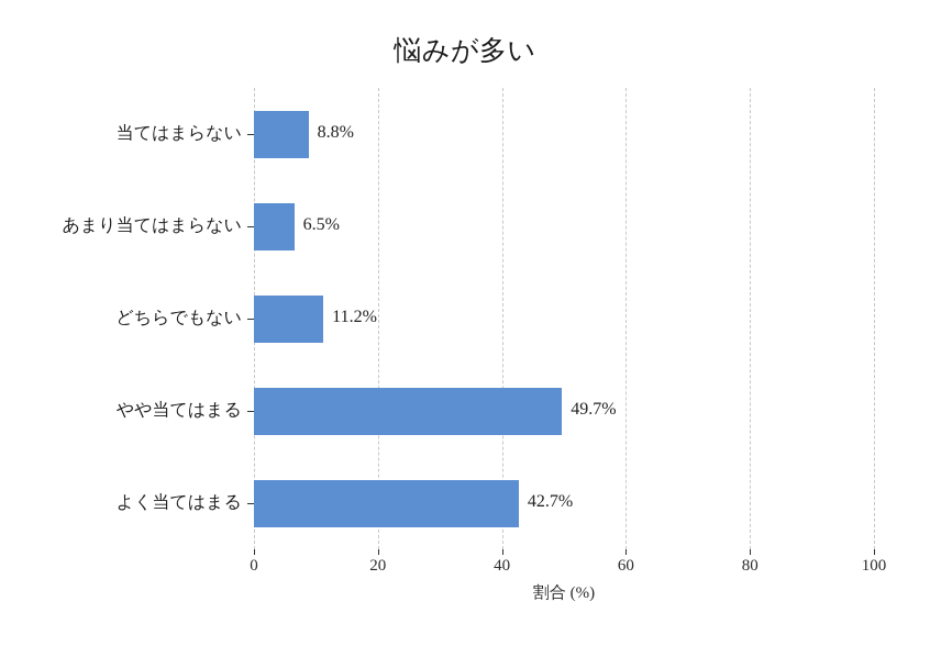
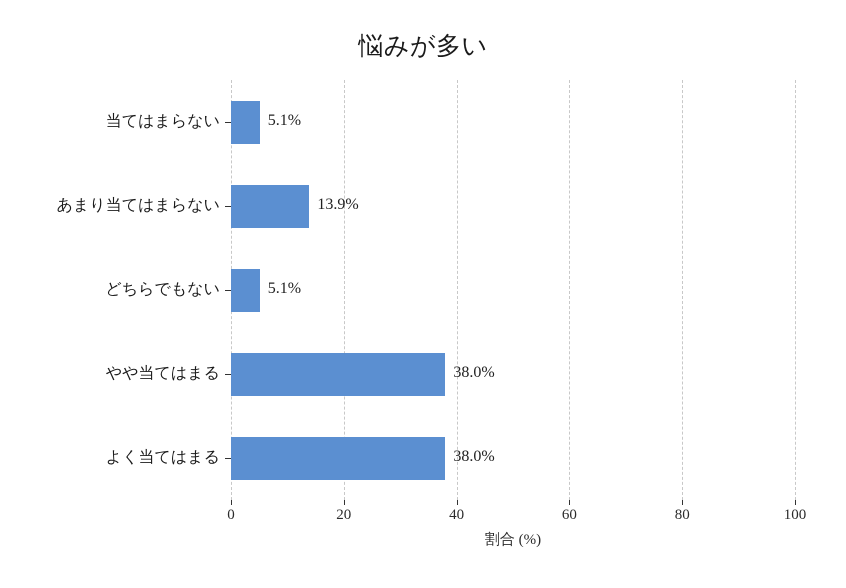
よく当てはまる: 42.7% -> 38.0%
やや当てはまる: 49.7% -> 38.0%
どちらでもない: 11.2% -> 5.1%
あまり当てはまらない: 6.5% -> 13.9%
当てはまらない: 8.8% -> 5.1%
